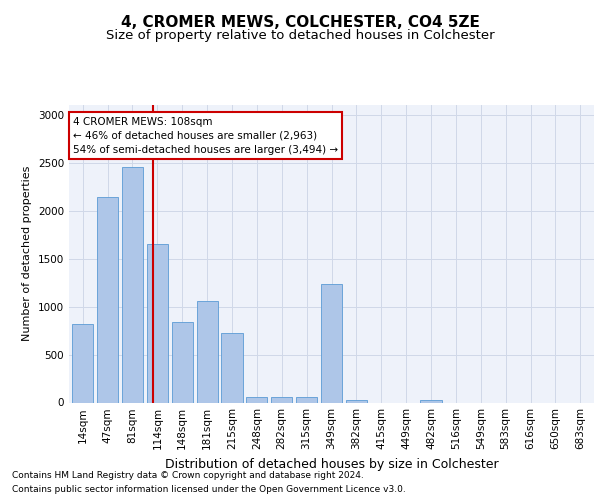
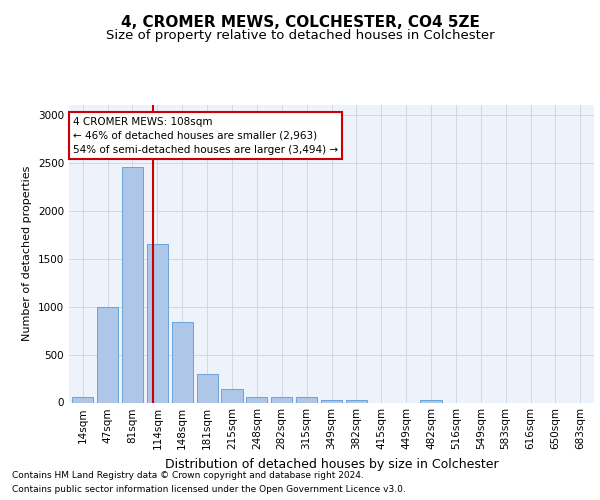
14sqm: 820 -> 60
47sqm: 2140 -> 1000
181sqm: 1060 -> 300
215sqm: 720 -> 140
349sqm: 1240 -> 30
